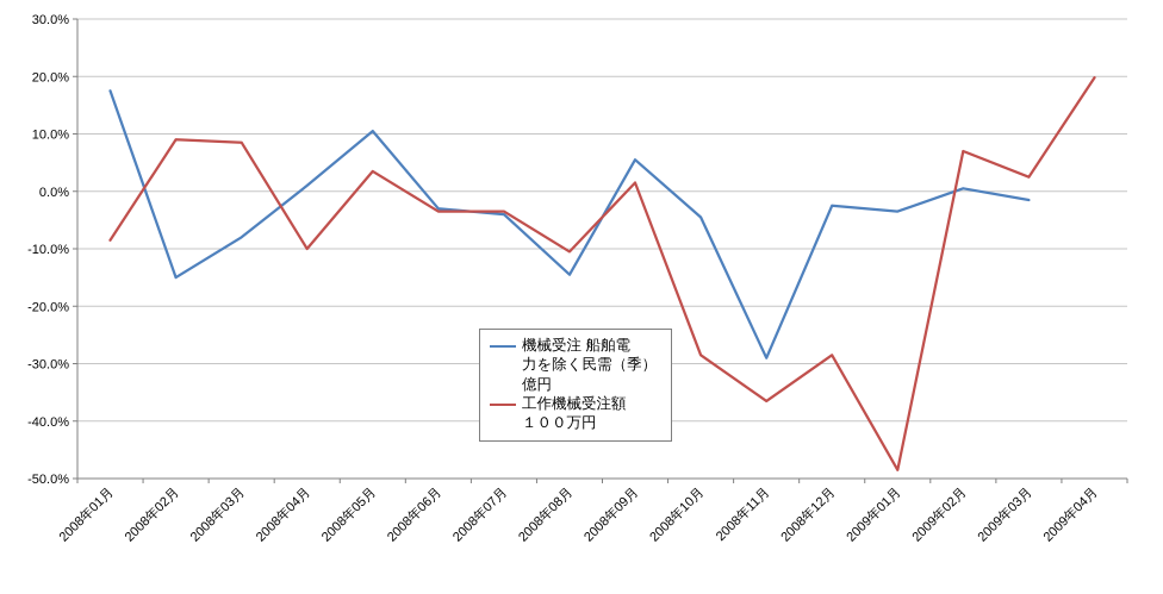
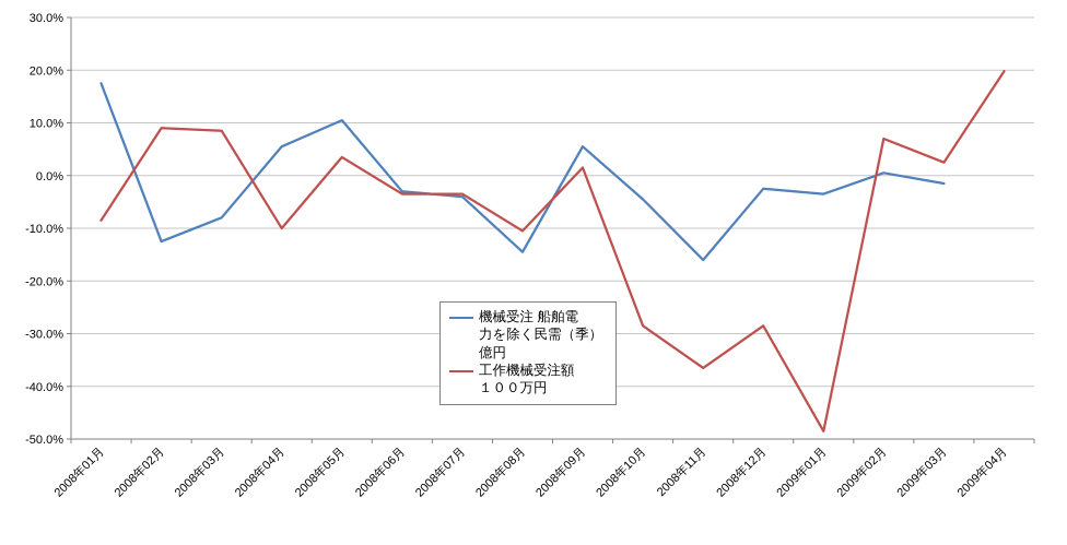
機械受注 船舶電 力を除く民需（季） 億円/2008年02月: -15% -> -12%
機械受注 船舶電 力を除く民需（季） 億円/2008年04月: 1% -> 6%
機械受注 船舶電 力を除く民需（季） 億円/2008年11月: -29% -> -16%
